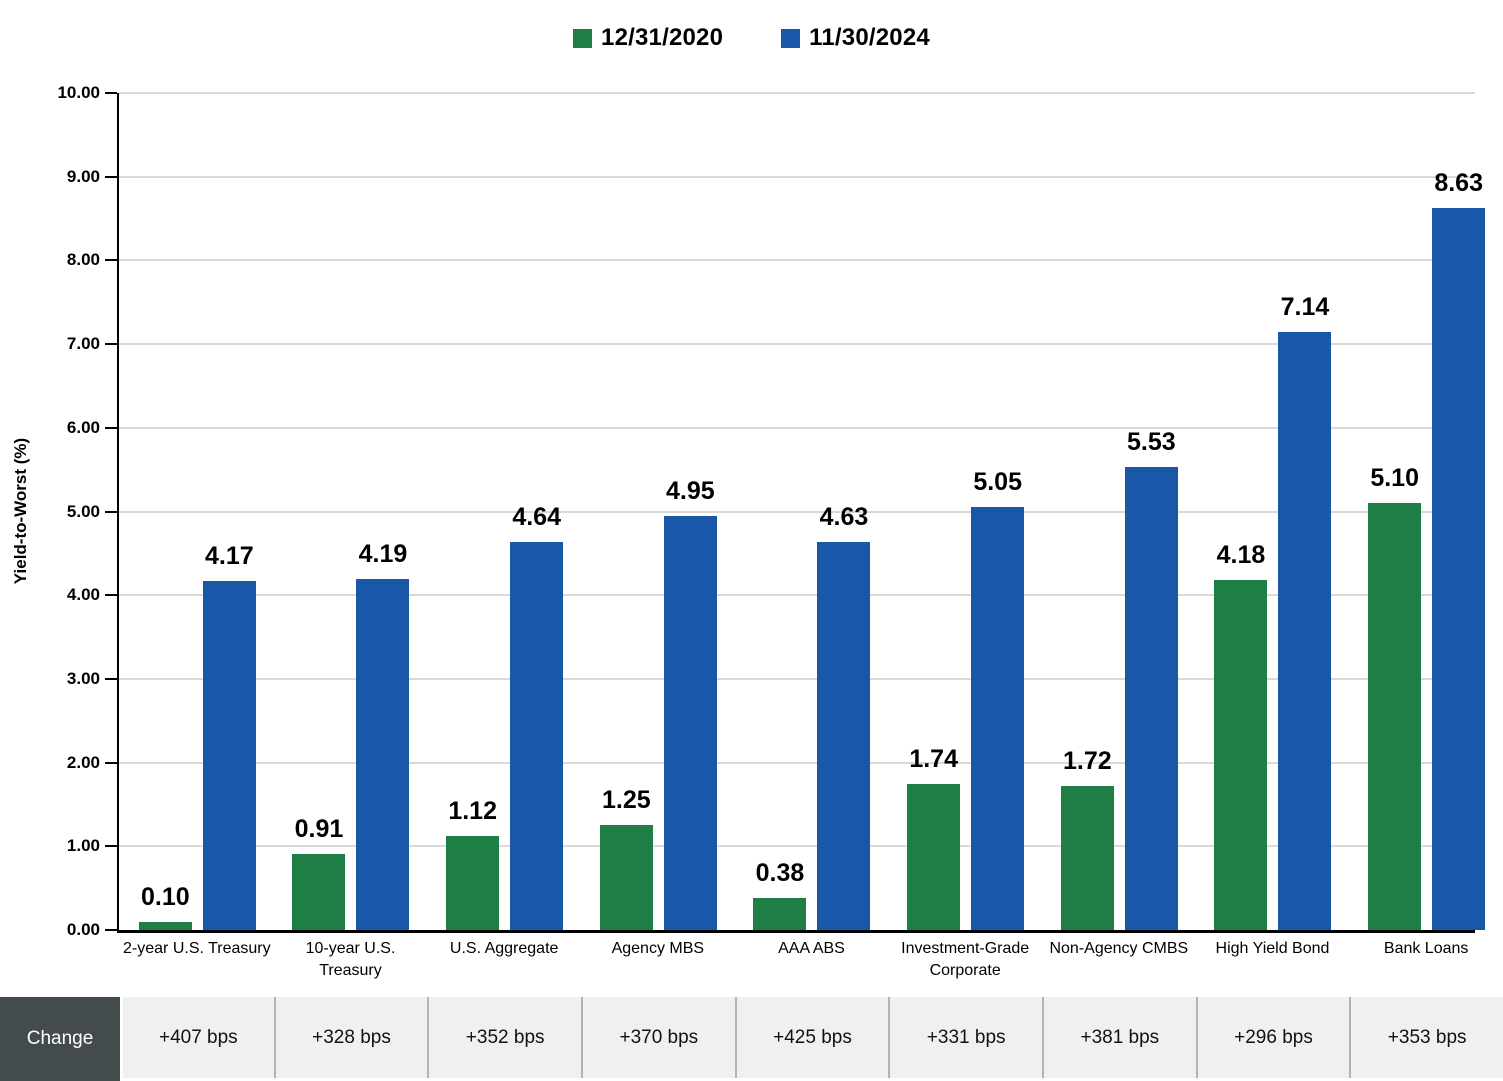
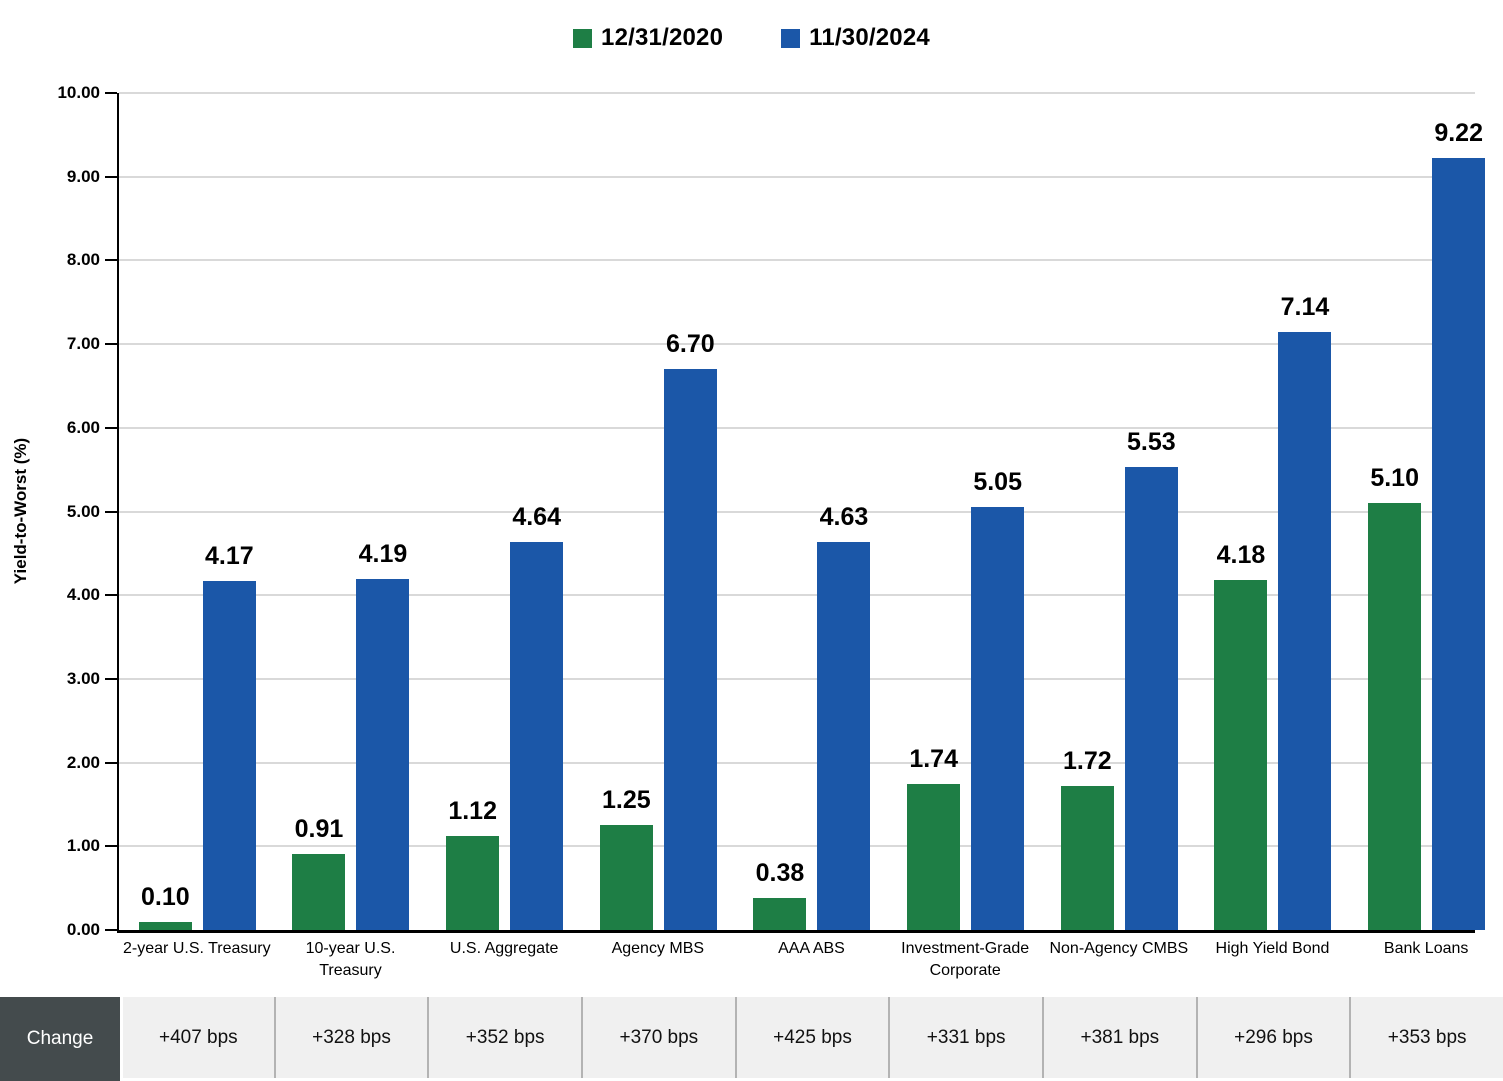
11/30/2024/Agency MBS: 4.95 -> 6.70
11/30/2024/Bank Loans: 8.63 -> 9.22
